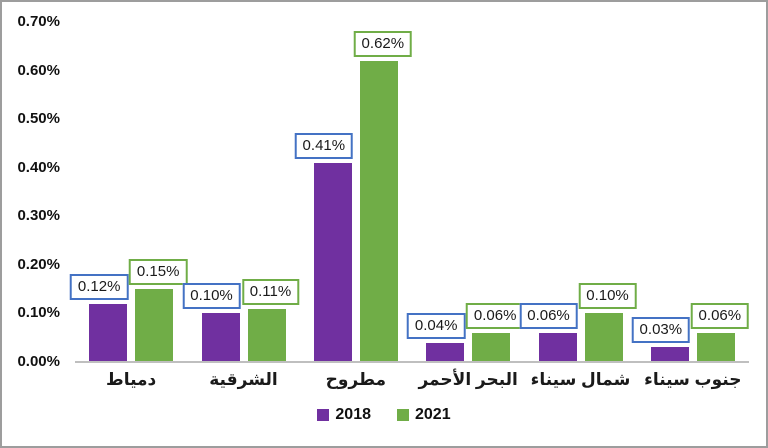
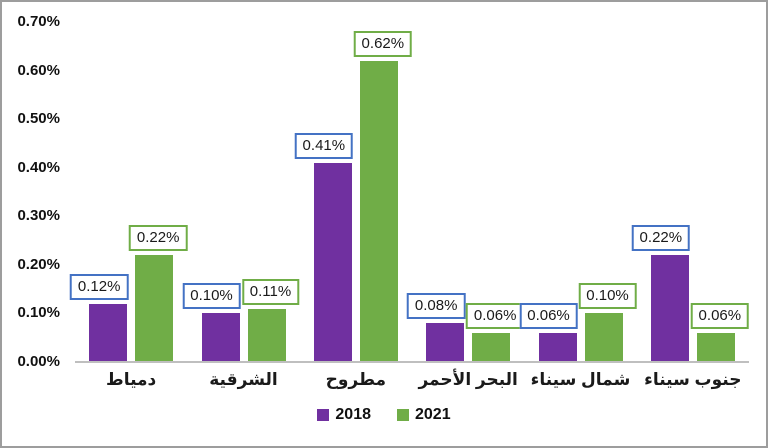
2021/دمياط: 0.15% -> 0.22%
2018/البحر الأحمر: 0.04% -> 0.08%
2018/جنوب سيناء: 0.03% -> 0.22%
